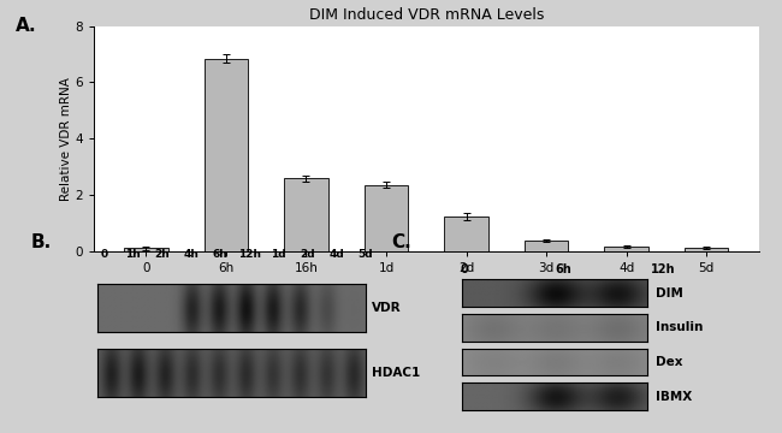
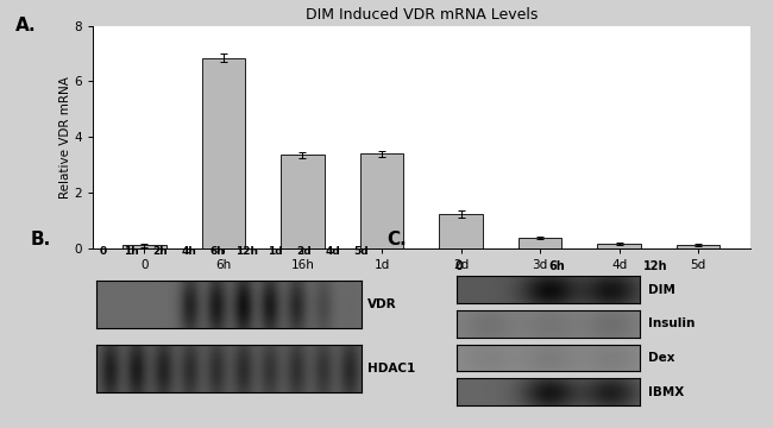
16h: 2.58 -> 3.35
1d: 2.35 -> 3.40
